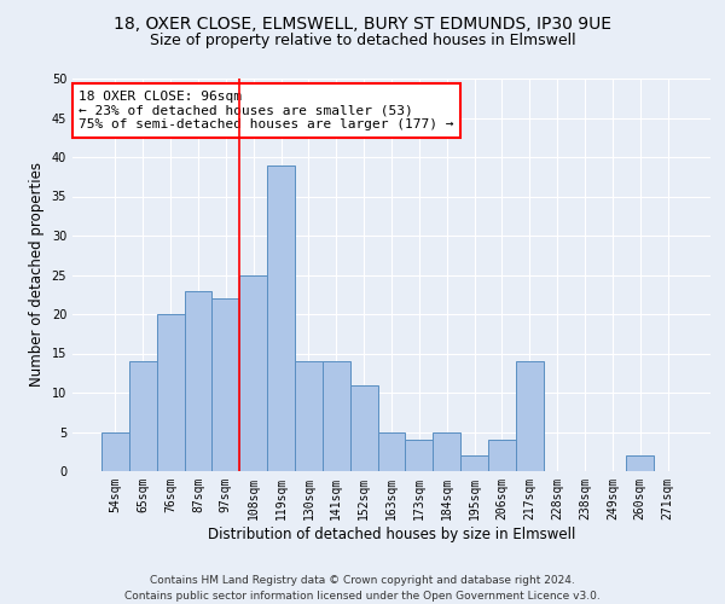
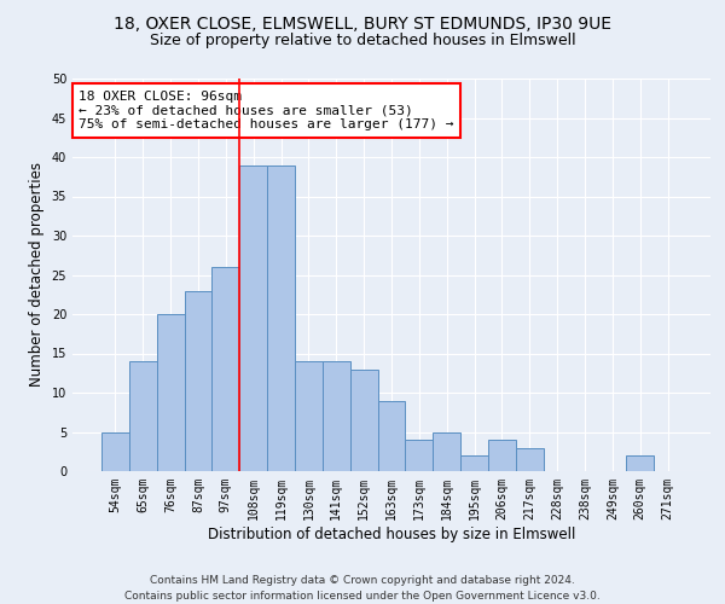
97sqm: 22 -> 26
108sqm: 25 -> 39
152sqm: 11 -> 13
163sqm: 5 -> 9
217sqm: 14 -> 3
